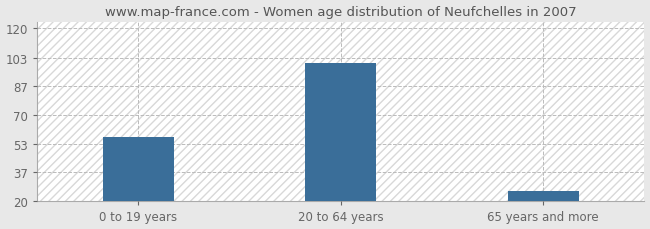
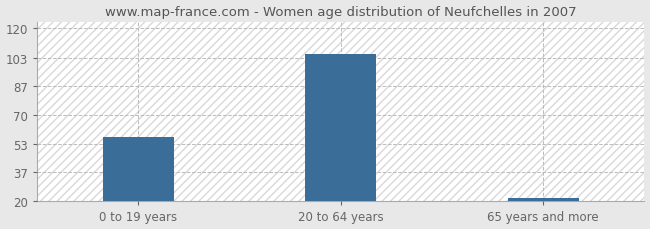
20 to 64 years: 100 -> 105
65 years and more: 26 -> 22
